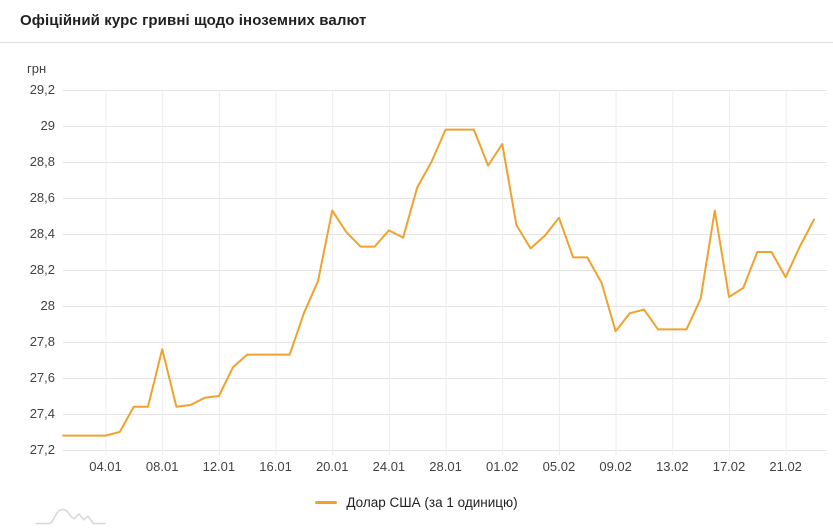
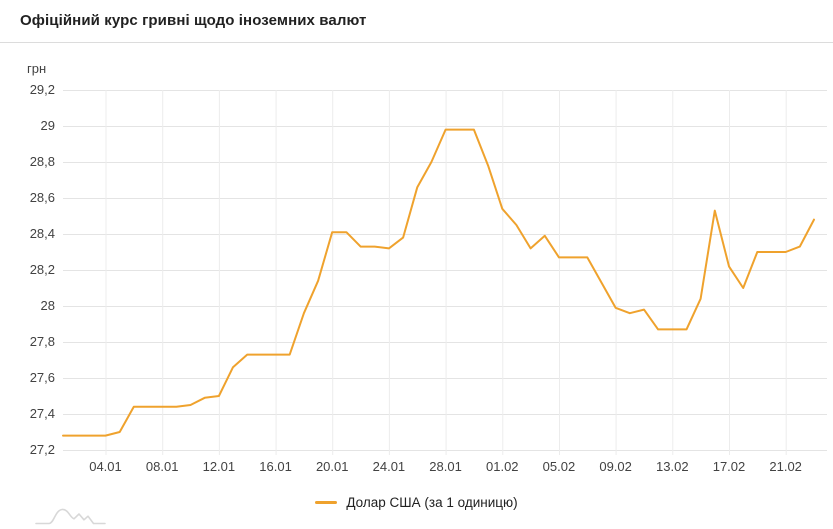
08.01: 27,76 -> 27,44
20.01: 28,53 -> 28,41
24.01: 28,42 -> 28,32
01.02: 28,90 -> 28,54
05.02: 28,49 -> 28,27
09.02: 27,86 -> 27,99
17.02: 28,05 -> 28,22
21.02: 28,16 -> 28,30
